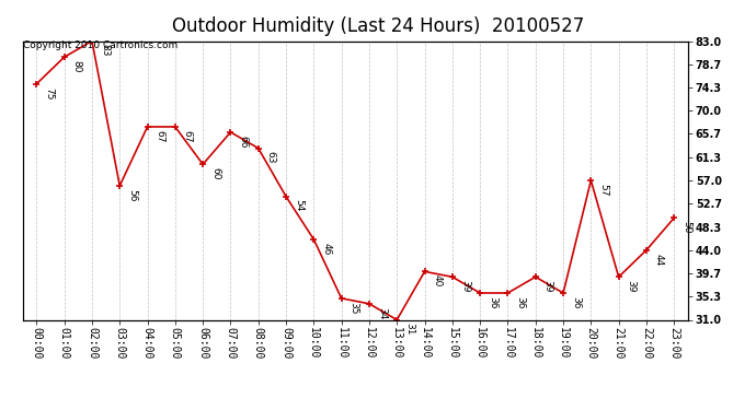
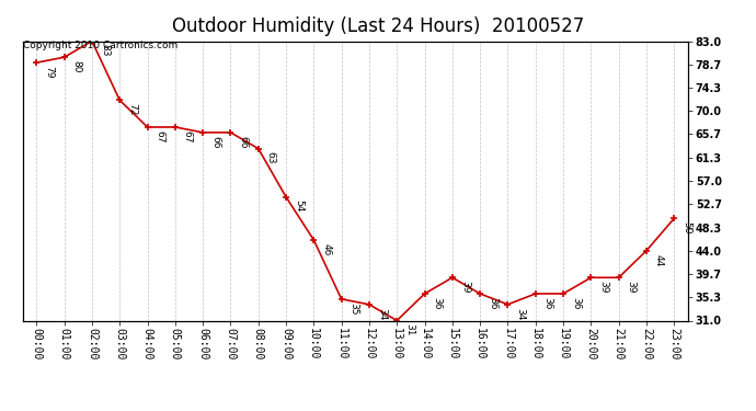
00:00: 75 -> 79
03:00: 56 -> 72
06:00: 60 -> 66
14:00: 40 -> 36
17:00: 36 -> 34
18:00: 39 -> 36
20:00: 57 -> 39
